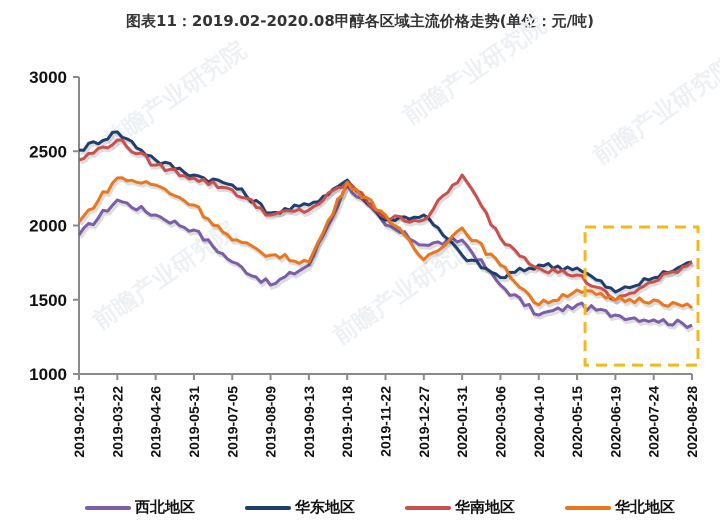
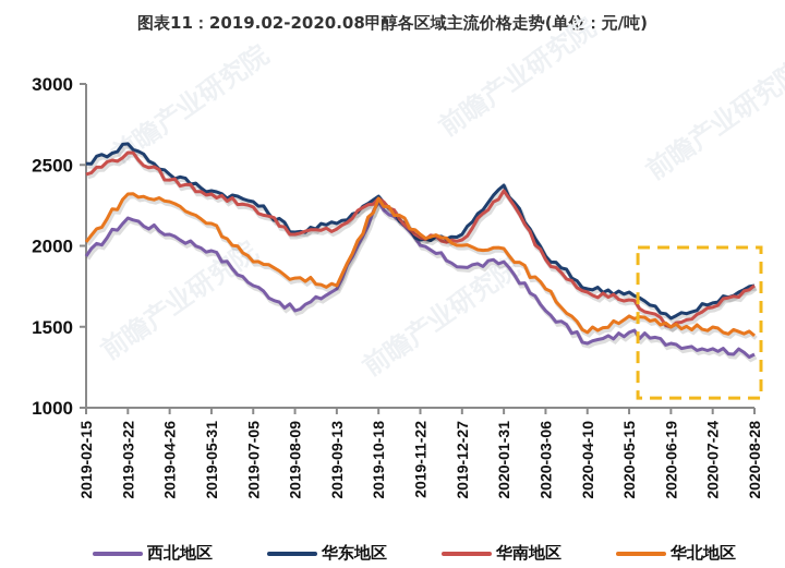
华北地区/2019-12-27: 1770 -> 2000
华东地区/2020-01-31: 1800 -> 2370
华东地区/2020-03-06: 1650 -> 1940
